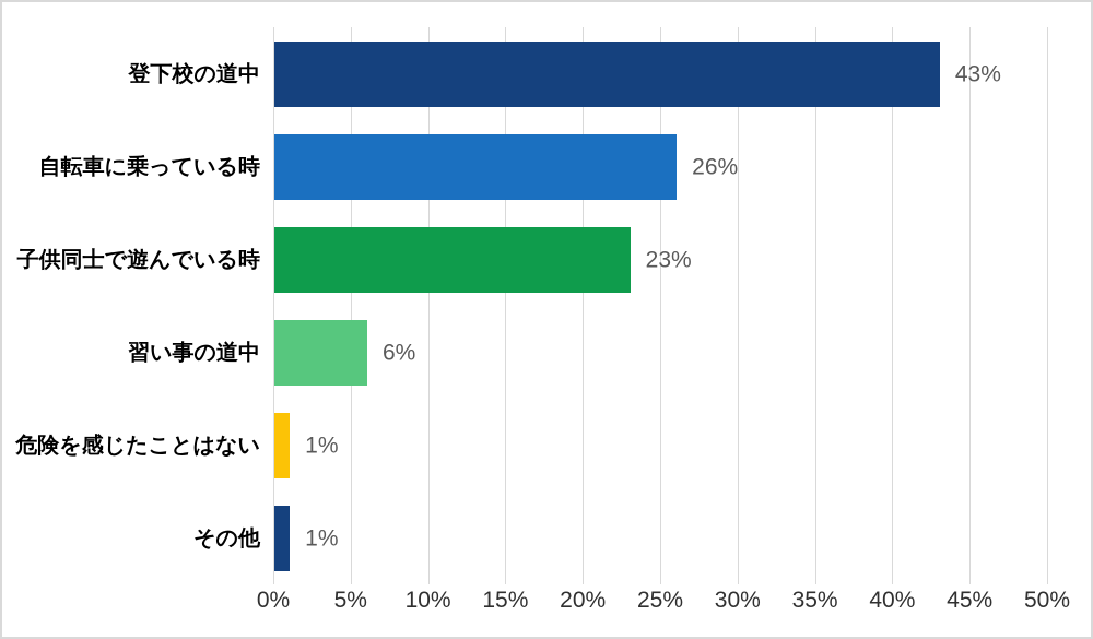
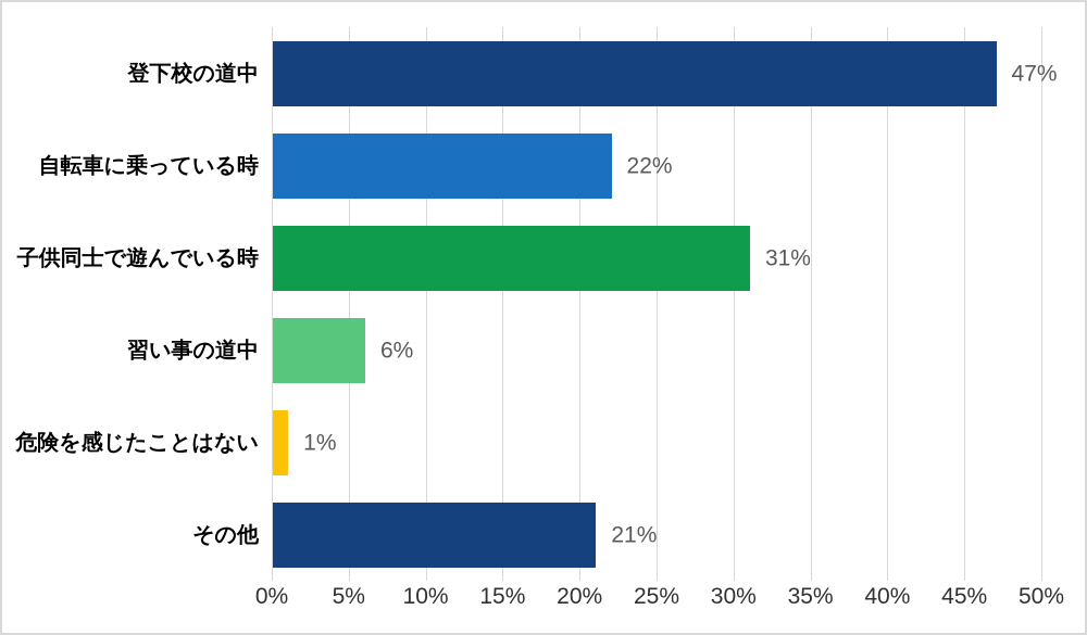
登下校の道中: 43% -> 47%
自転車に乗っている時: 26% -> 22%
子供同士で遊んでいる時: 23% -> 31%
その他: 1% -> 21%
